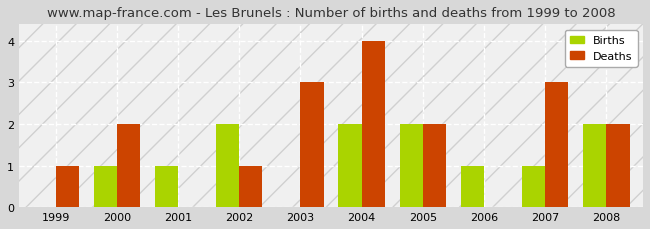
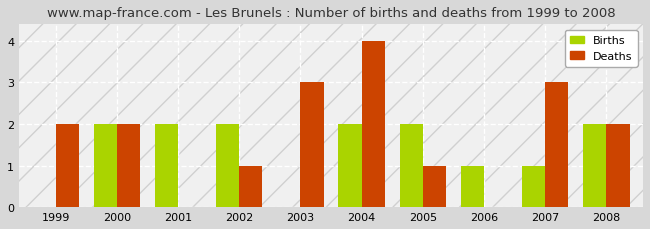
Deaths/1999: 1 -> 2
Births/2000: 1 -> 2
Births/2001: 1 -> 2
Deaths/2005: 2 -> 1
